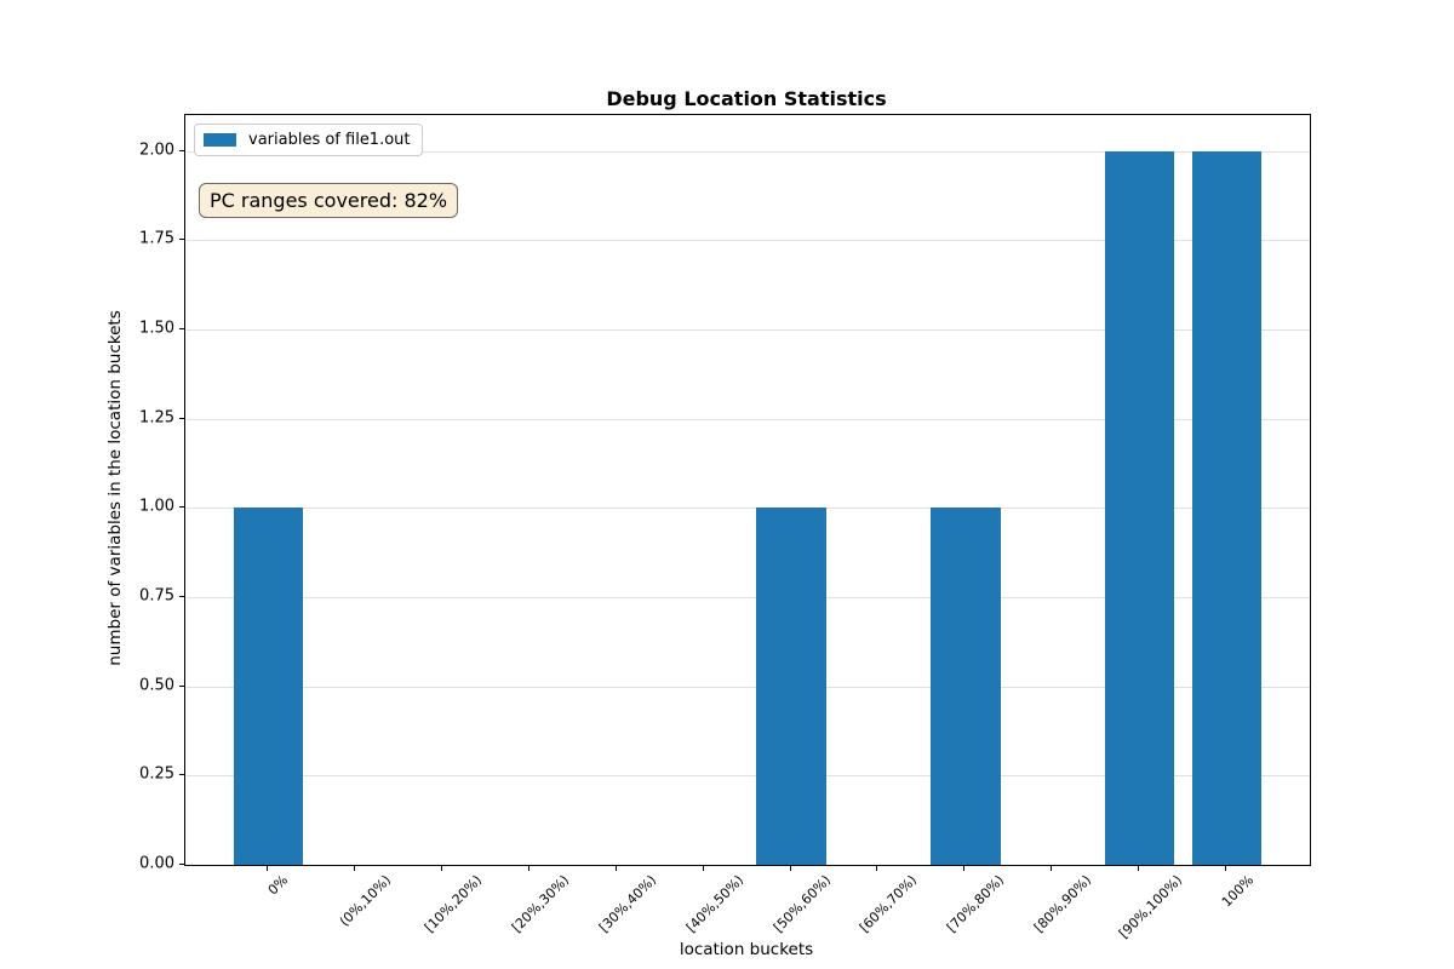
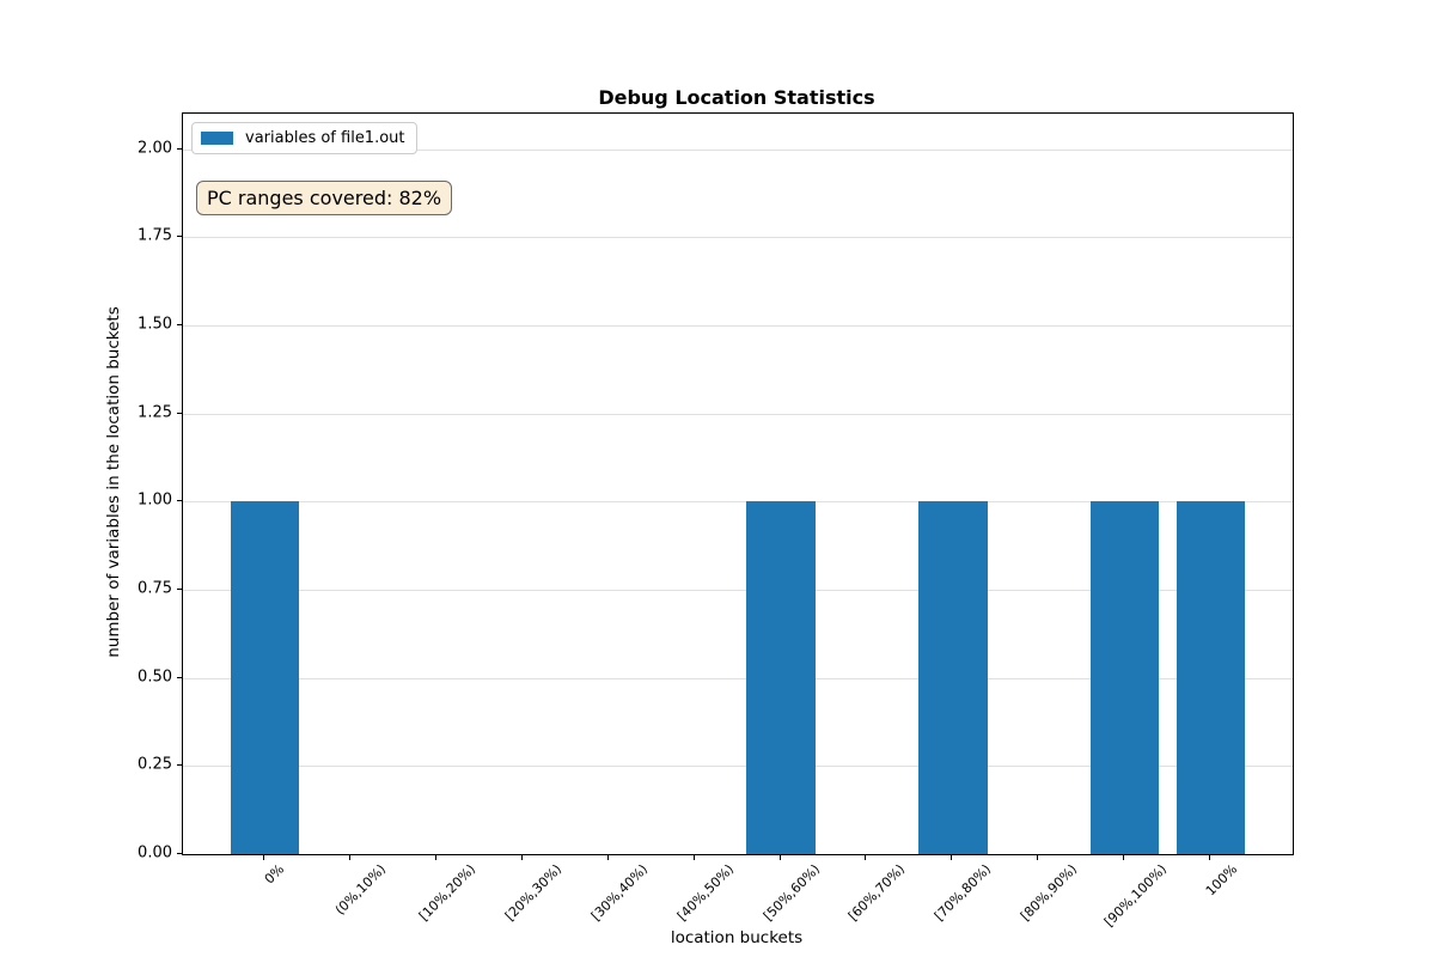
[90%,100%): 2 -> 1
100%: 2 -> 1
